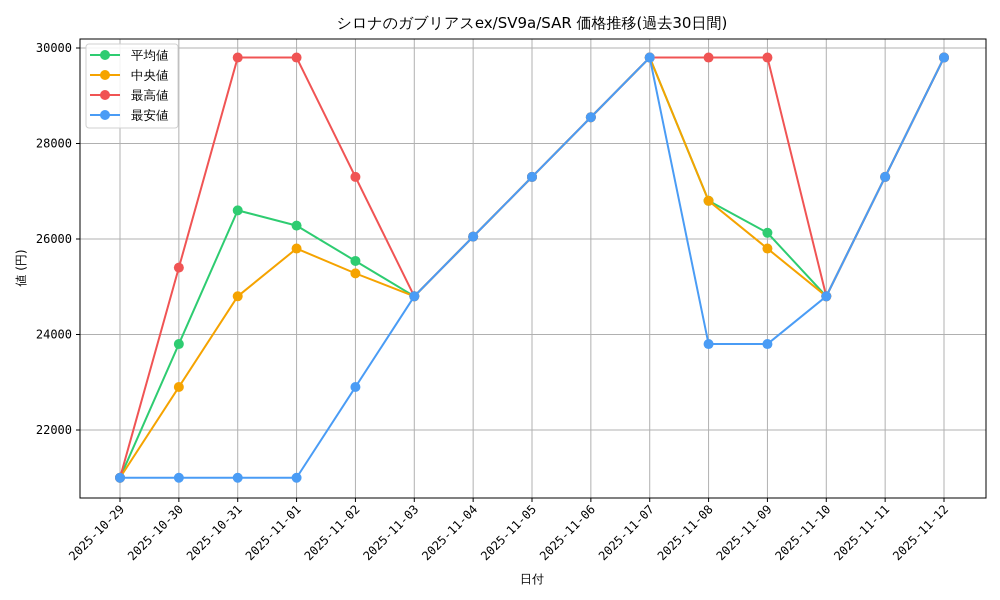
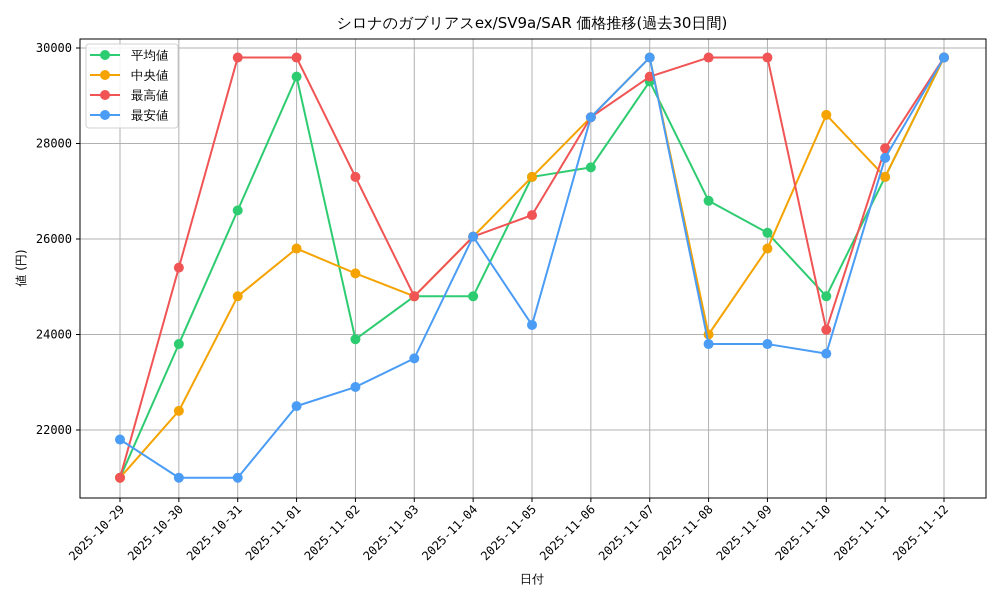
最安値/2025-10-29: 21000 -> 21800
中央値/2025-10-30: 22900 -> 22400
平均値/2025-11-01: 26300 -> 29400
最安値/2025-11-01: 21000 -> 22500
平均値/2025-11-02: 25500 -> 23900
最安値/2025-11-03: 24800 -> 23500
平均値/2025-11-04: 26000 -> 24800
最高値/2025-11-05: 27300 -> 26500
最安値/2025-11-05: 27300 -> 24200
平均値/2025-11-06: 28600 -> 27500
平均値/2025-11-07: 29800 -> 29300
最高値/2025-11-07: 29800 -> 29400
中央値/2025-11-08: 26800 -> 24000
中央値/2025-11-10: 24800 -> 28600
最高値/2025-11-10: 24800 -> 24100
最安値/2025-11-10: 24800 -> 23600
最高値/2025-11-11: 27300 -> 27900
最安値/2025-11-11: 27300 -> 27700
